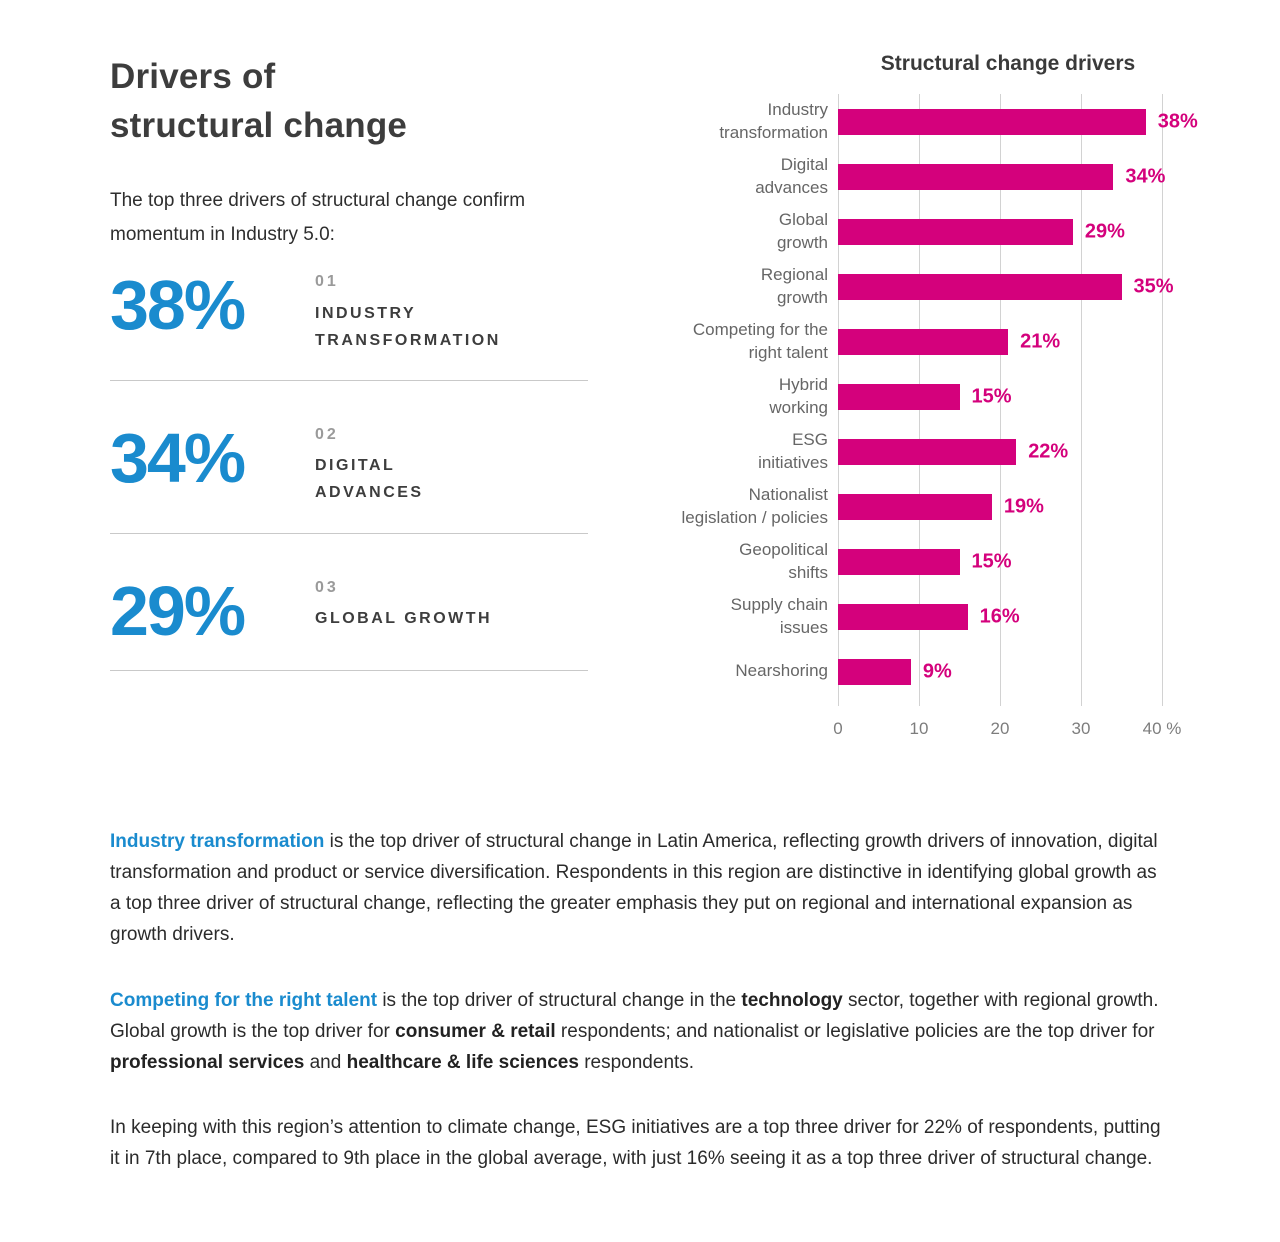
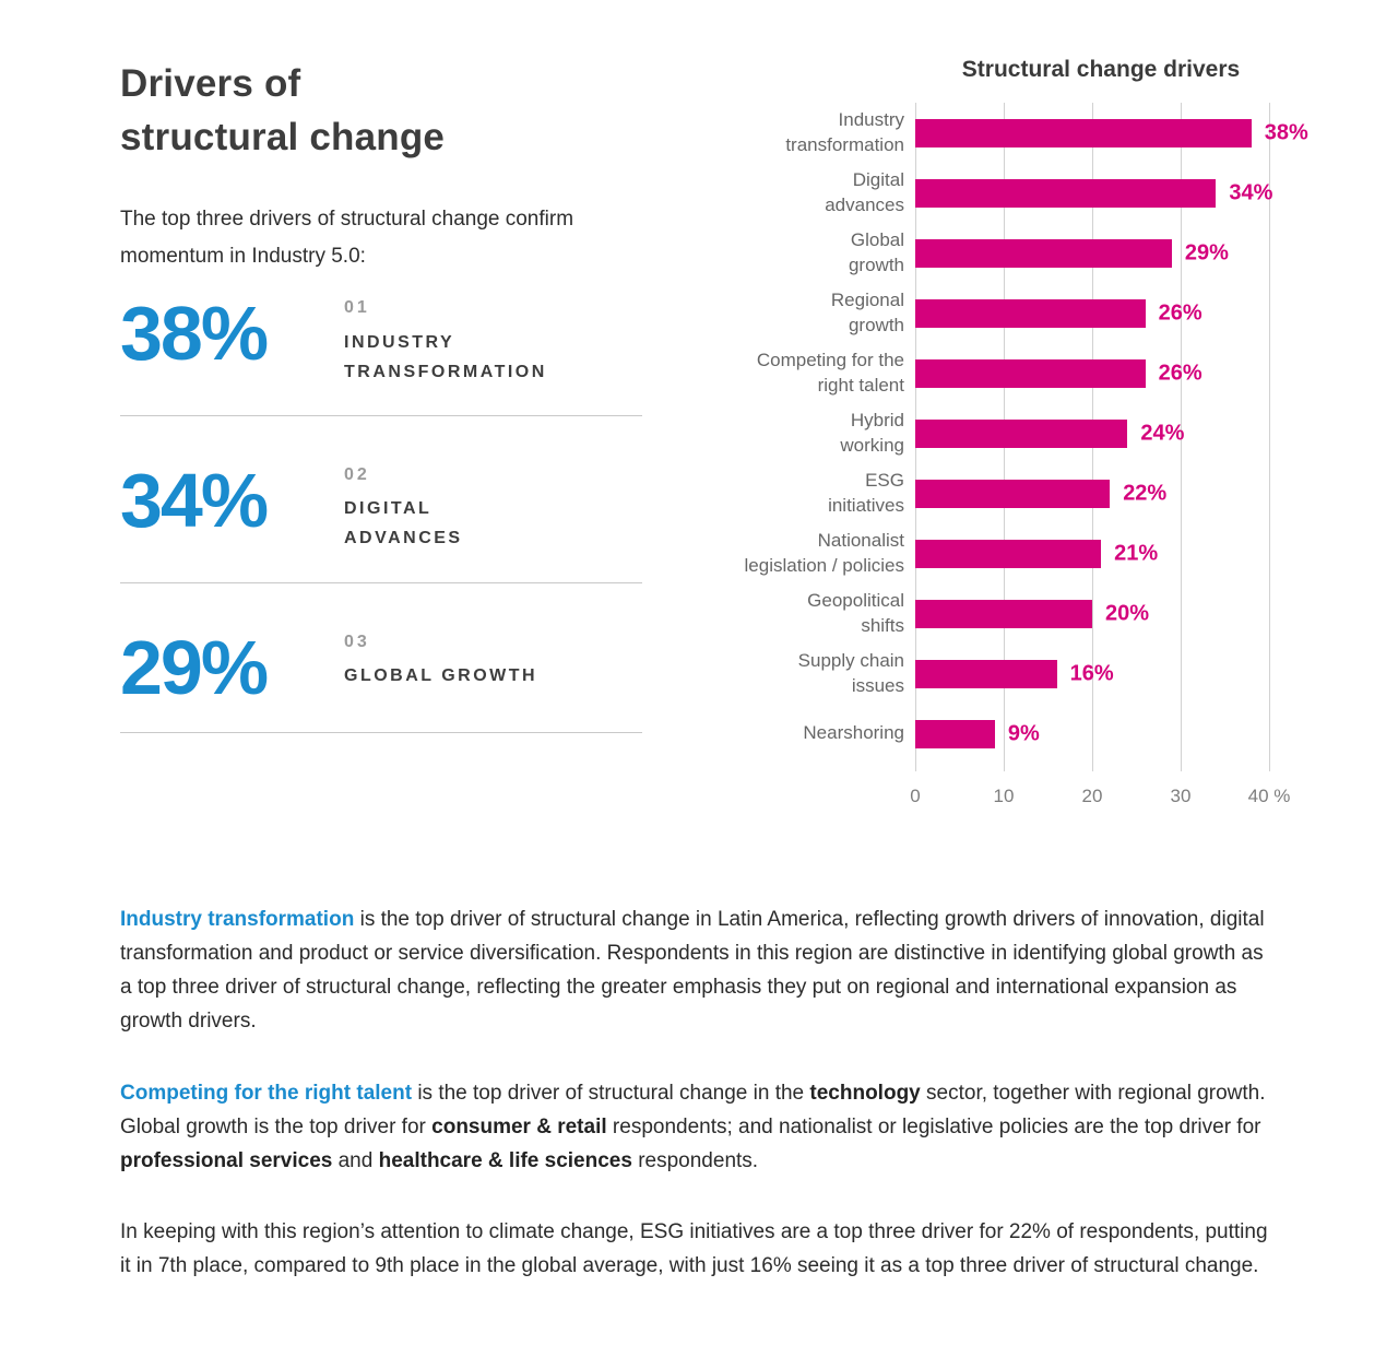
Regional growth: 35% -> 26%
Competing for the right talent: 21% -> 26%
Hybrid working: 15% -> 24%
Nationalist legislation / policies: 19% -> 21%
Geopolitical shifts: 15% -> 20%
